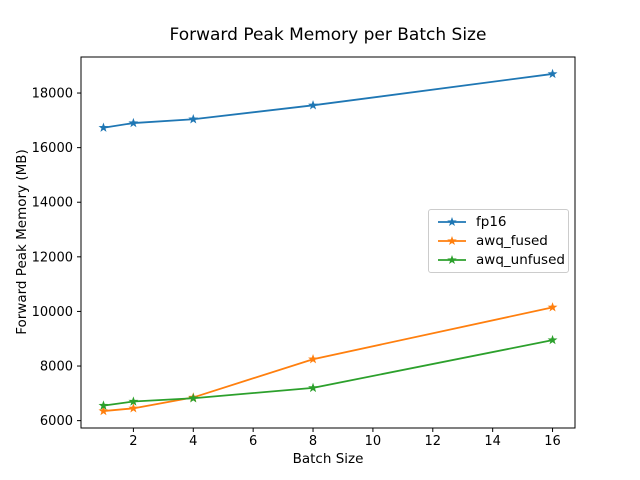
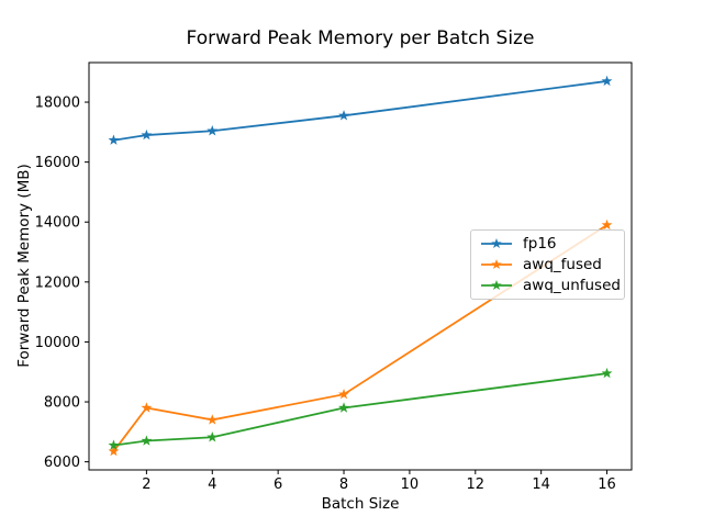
awq_fused/2: 6400 -> 7800
awq_fused/4: 6800 -> 7400
awq_unfused/8: 7200 -> 7800
awq_fused/16: 10200 -> 13900
